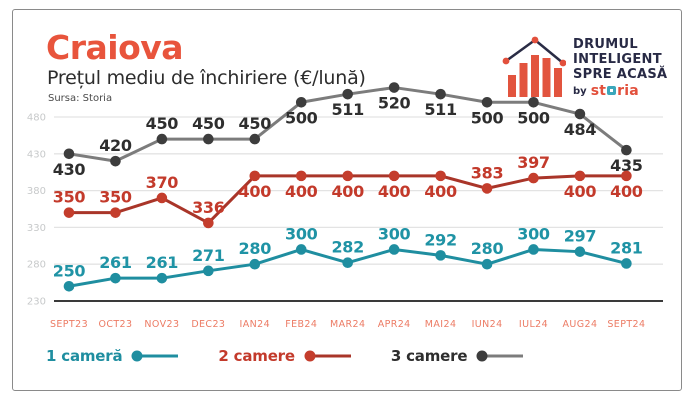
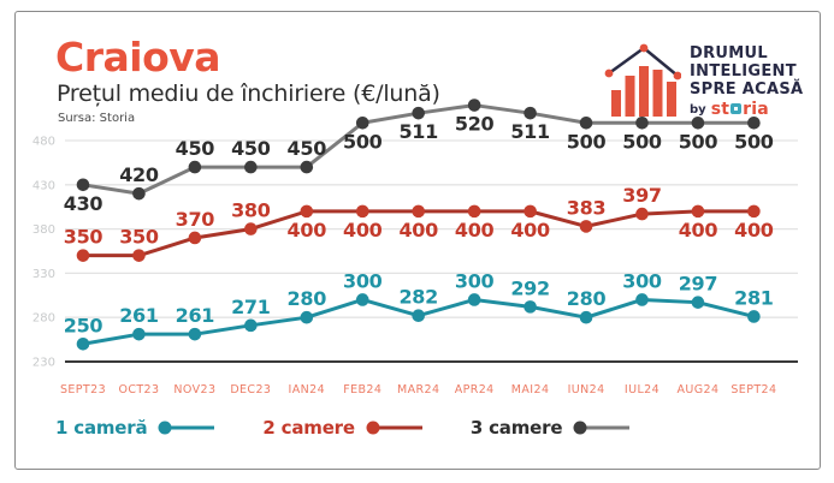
2 camere/DEC23: 336 -> 380
3 camere/AUG24: 484 -> 500
3 camere/SEPT24: 435 -> 500
